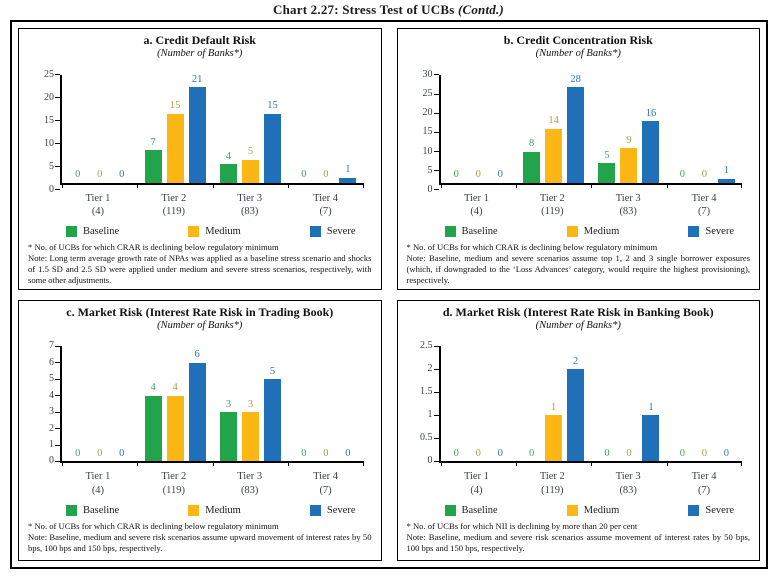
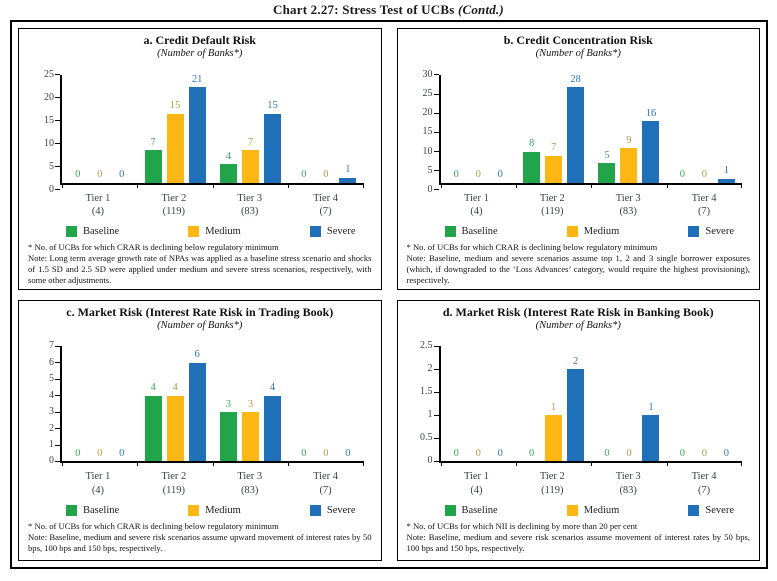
a. Credit Default Risk/Medium/Tier 3: 5 -> 7
b. Credit Concentration Risk/Medium/Tier 2: 14 -> 7
c. Market Risk (Interest Rate Risk in Trading Book)/Severe/Tier 3: 5 -> 4
